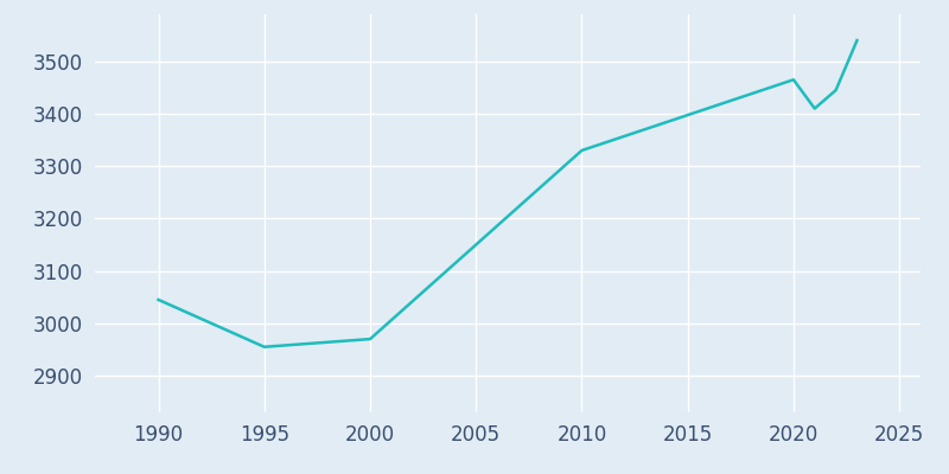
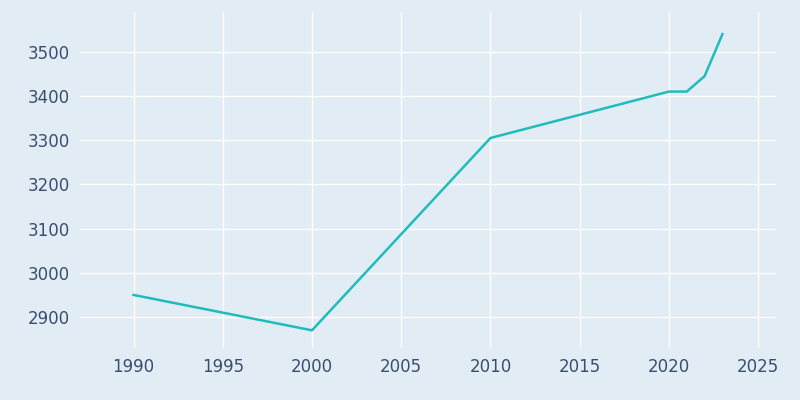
1990: 3045 -> 2950
1995: 2955 -> 2910
2000: 2970 -> 2870
2010: 3330 -> 3305
2020: 3465 -> 3410
